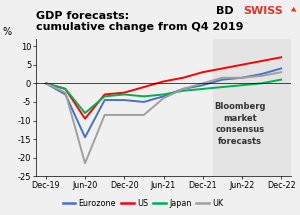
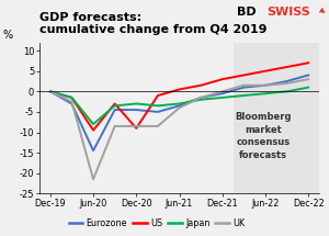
US/Dec-20: -2.5 -> -9.0
